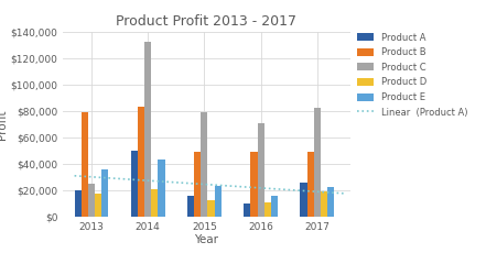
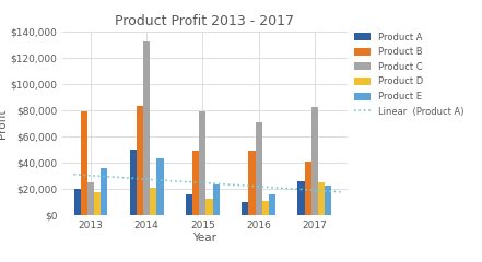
Product B/2017: $49,000 -> $41,000
Product D/2017: $19,000 -> $25,000
